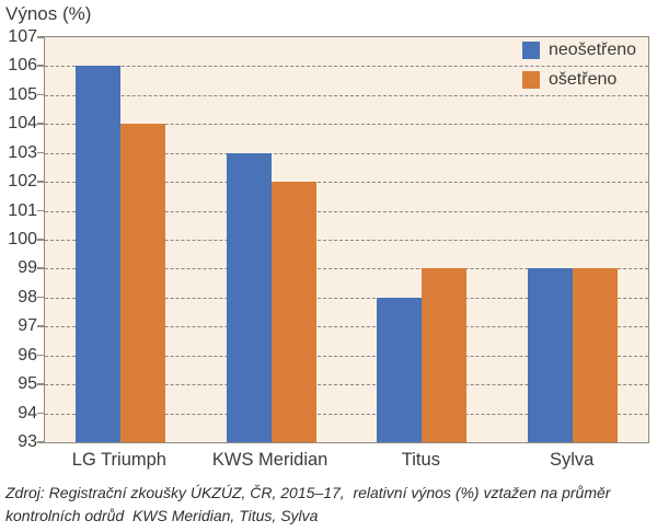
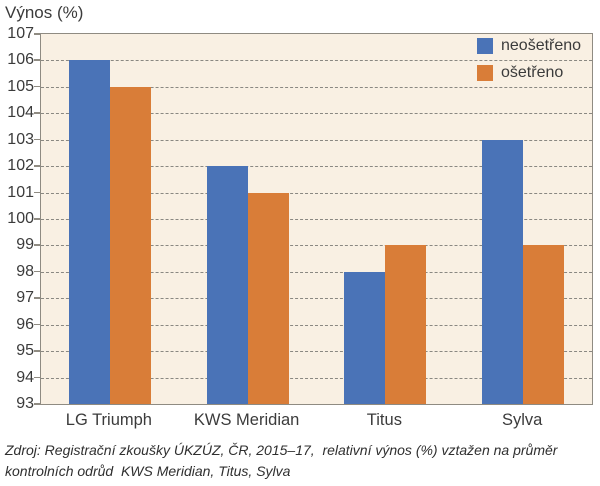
ošetřeno/LG Triumph: 104 -> 105
neošetřeno/KWS Meridian: 103 -> 102
ošetřeno/KWS Meridian: 102 -> 101
neošetřeno/Sylva: 99 -> 103
